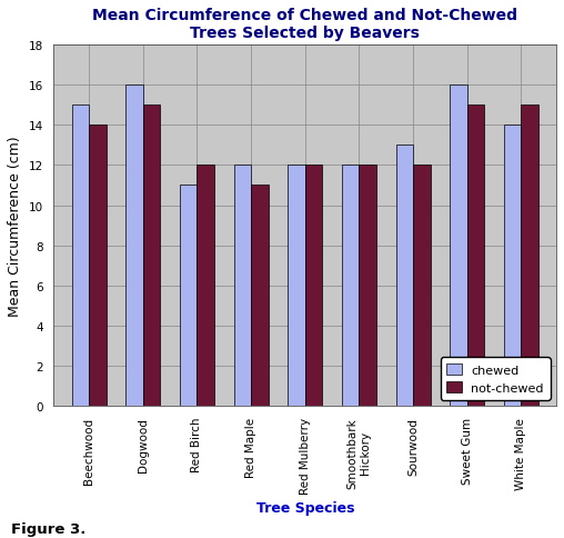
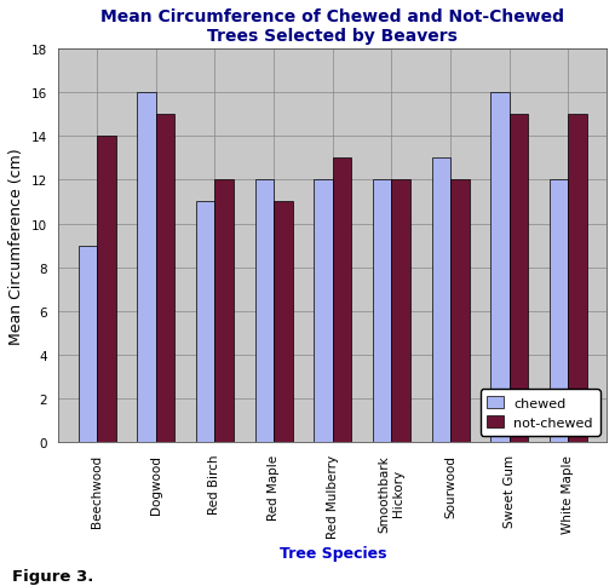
chewed/Beechwood: 15 -> 9
not-chewed/Red Mulberry: 12 -> 13
chewed/White Maple: 14 -> 12
